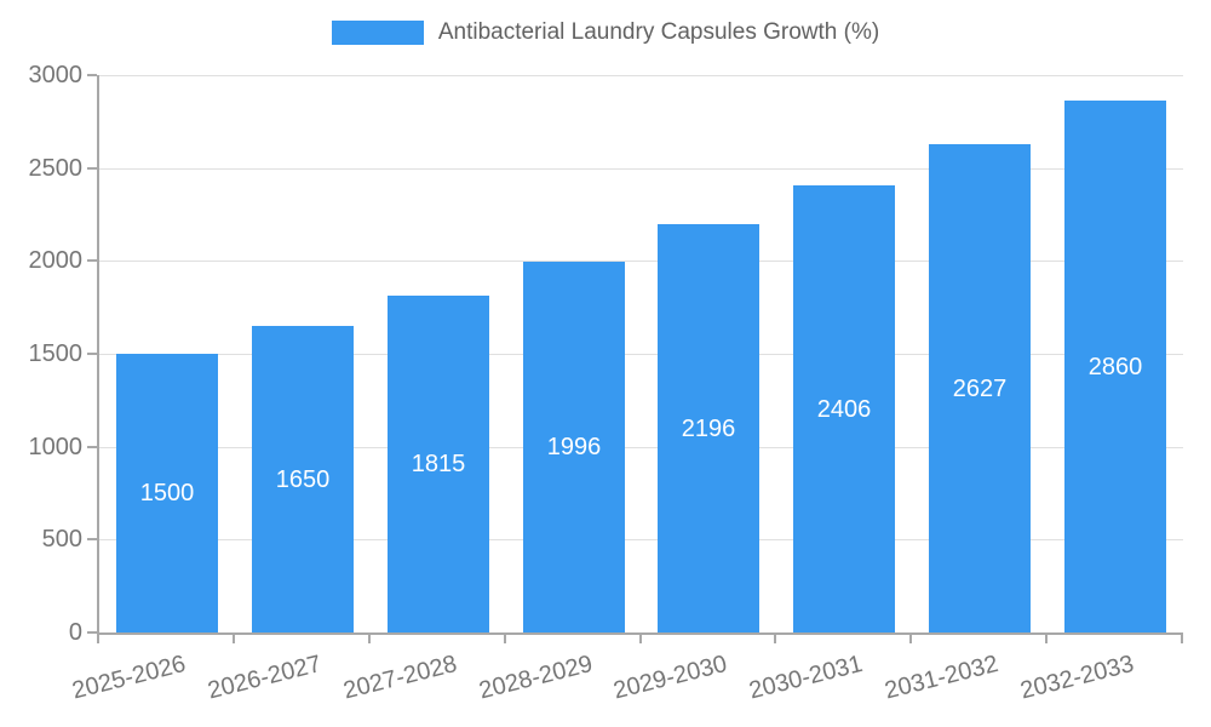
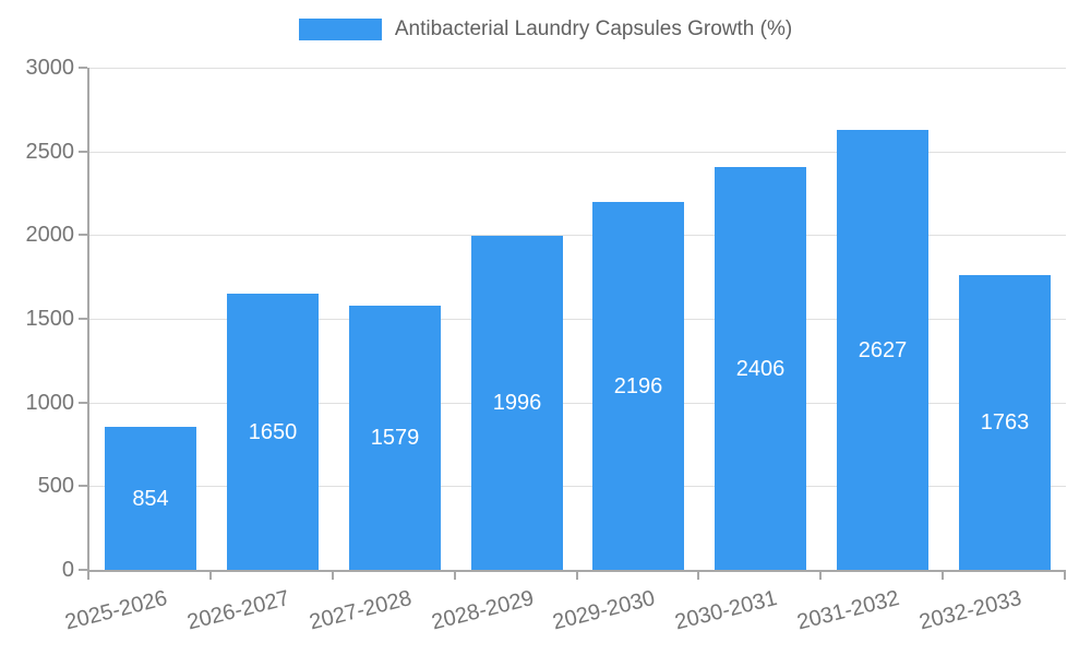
2025-2026: 1500 -> 854
2027-2028: 1815 -> 1579
2032-2033: 2860 -> 1763
